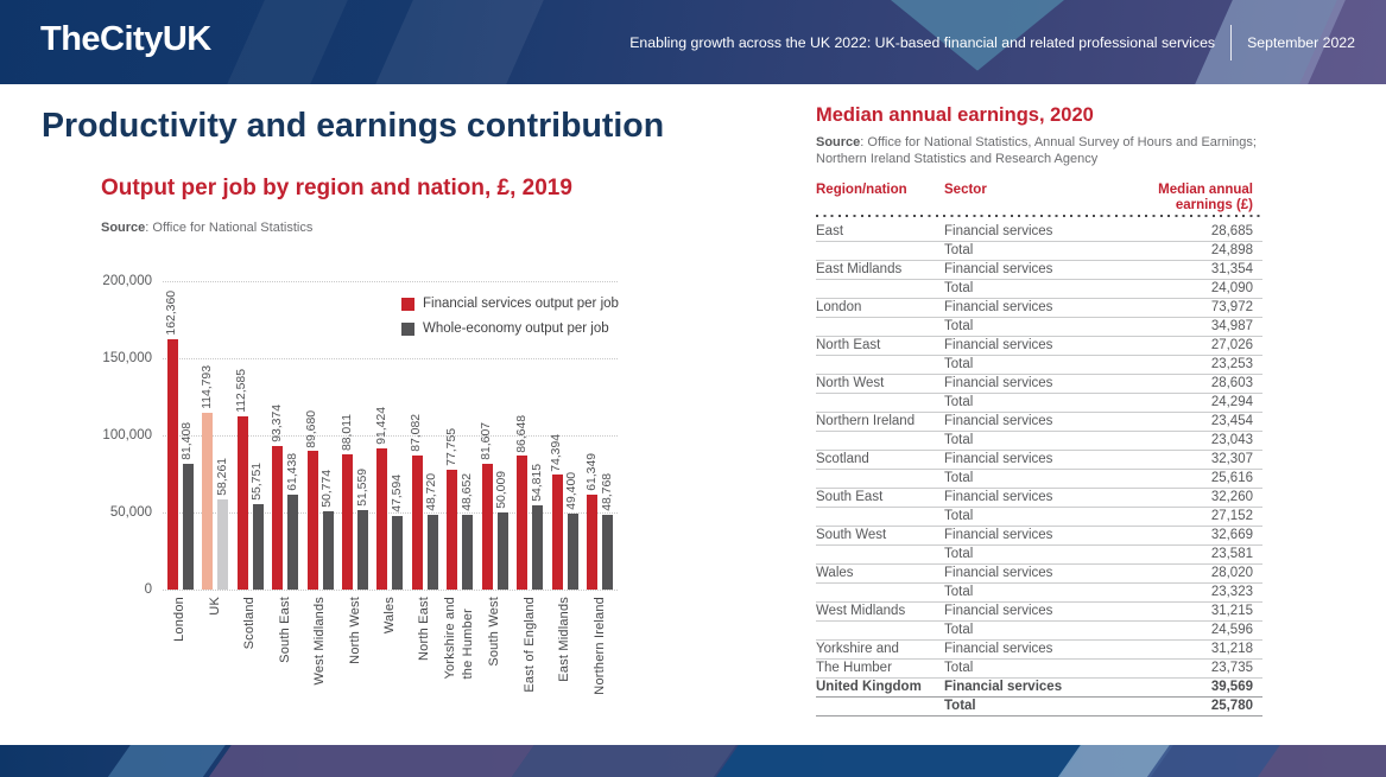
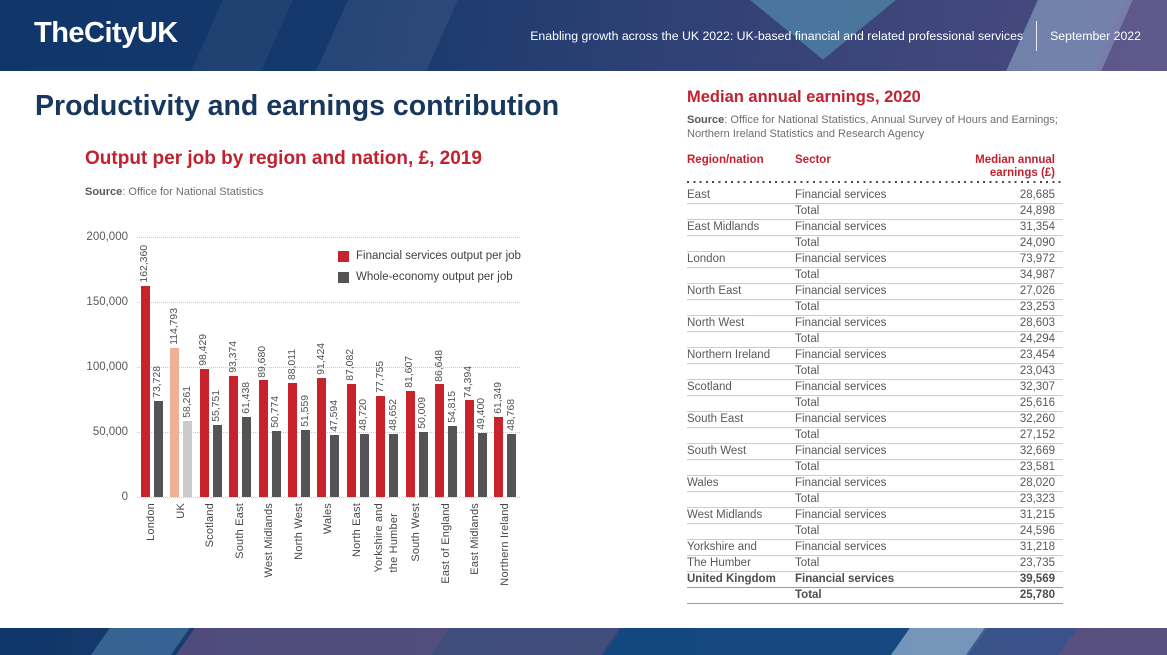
Whole-economy output per job/London: 81,408 -> 73,728
Financial services output per job/Scotland: 112,585 -> 98,429
